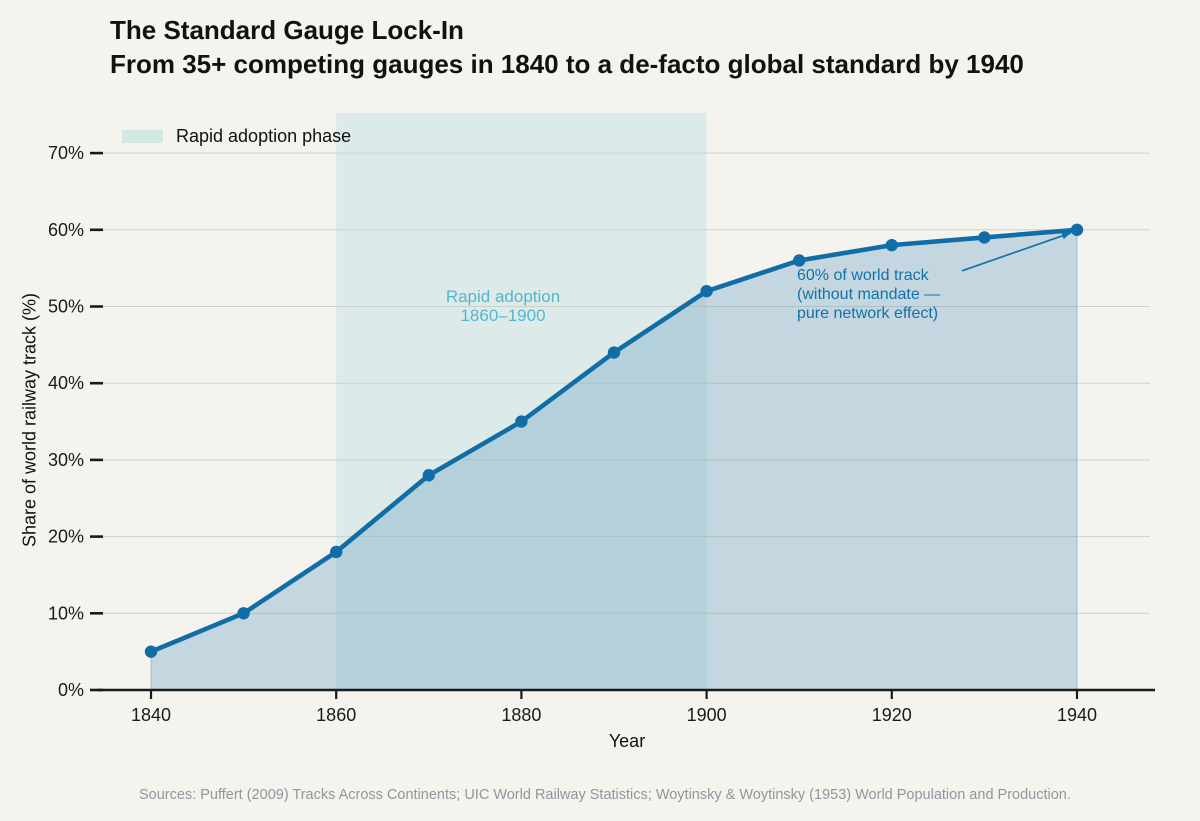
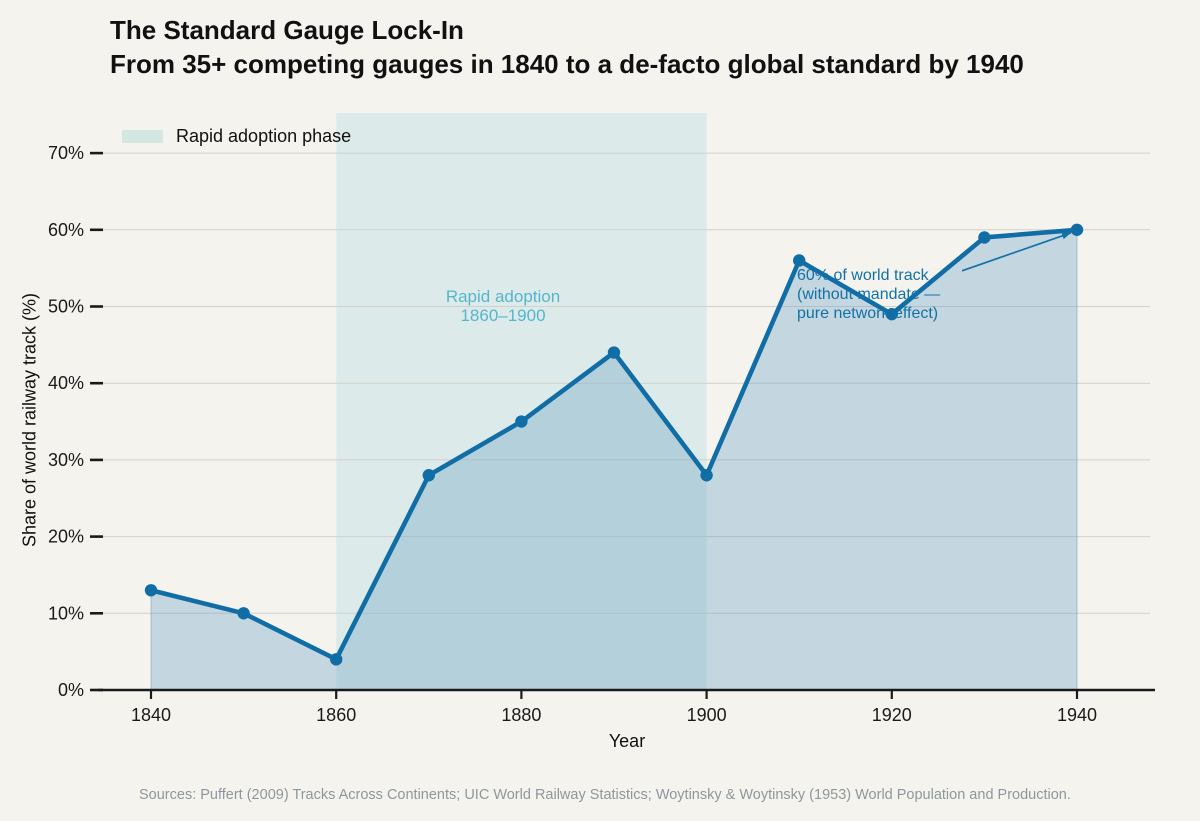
1840: 5% -> 13%
1860: 18% -> 4%
1900: 52% -> 28%
1920: 58% -> 49%
